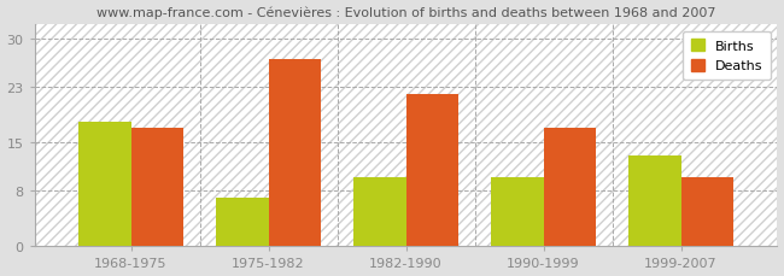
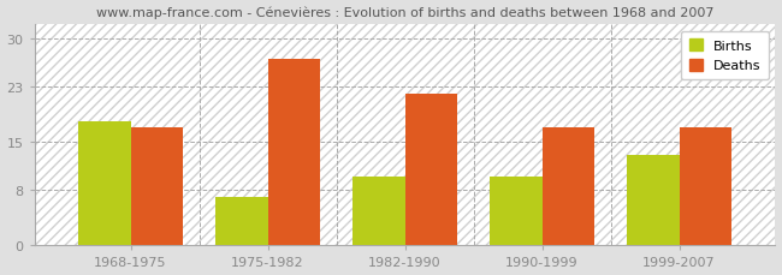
Deaths/1999-2007: 10 -> 17
